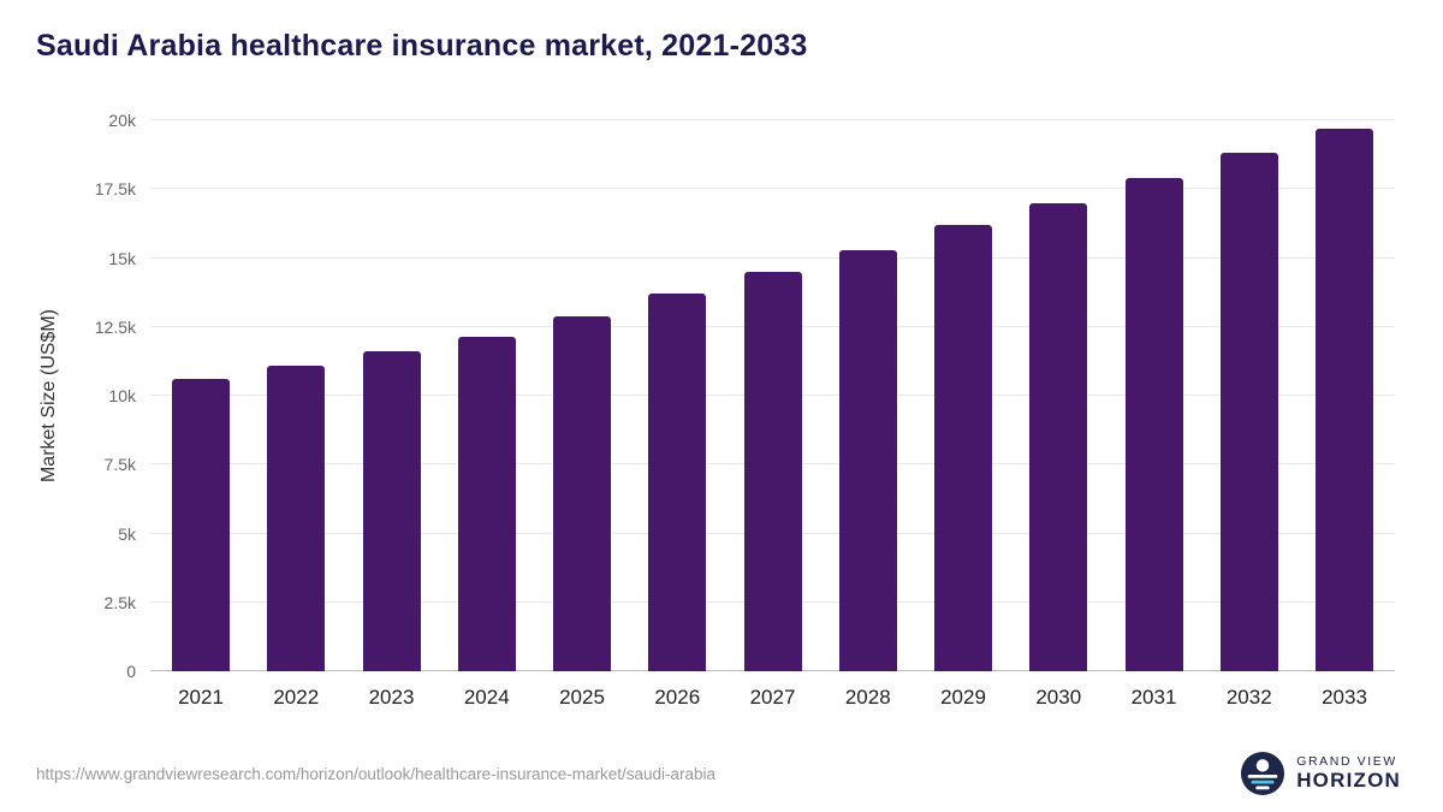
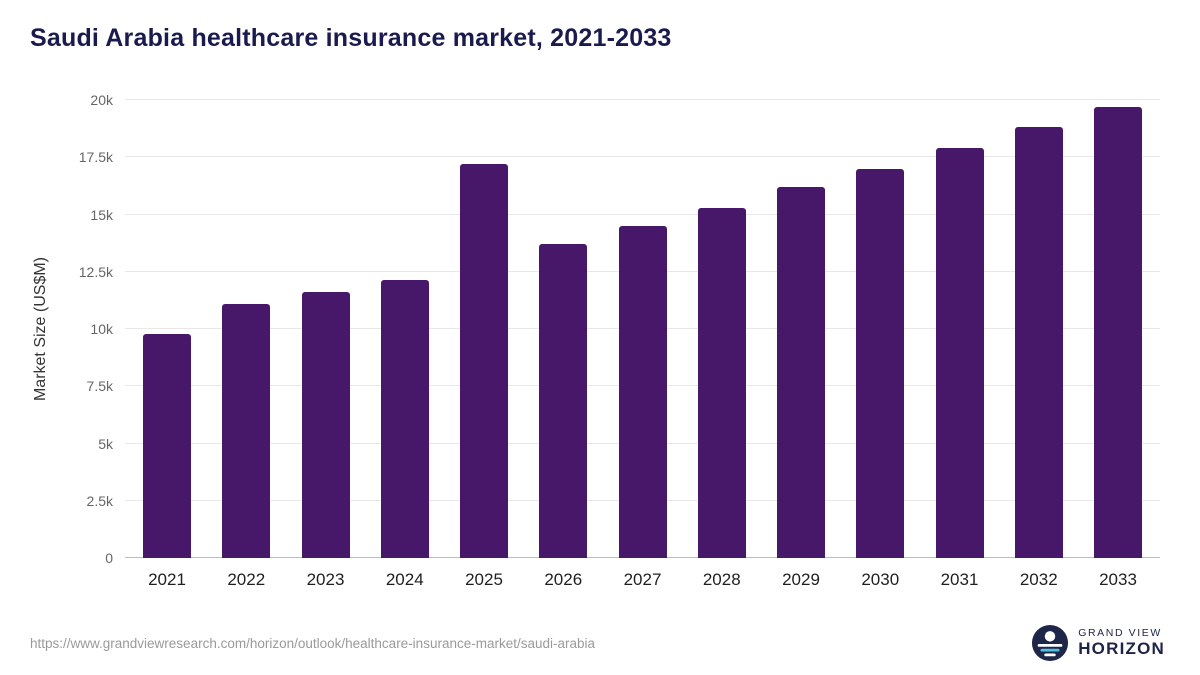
2021: 10.6k -> 9.8k
2025: 12.9k -> 17.2k
